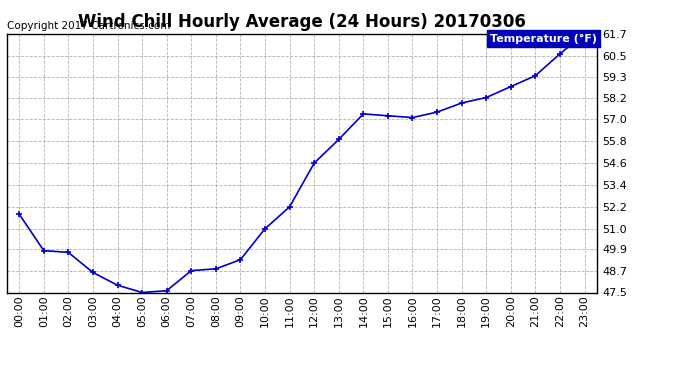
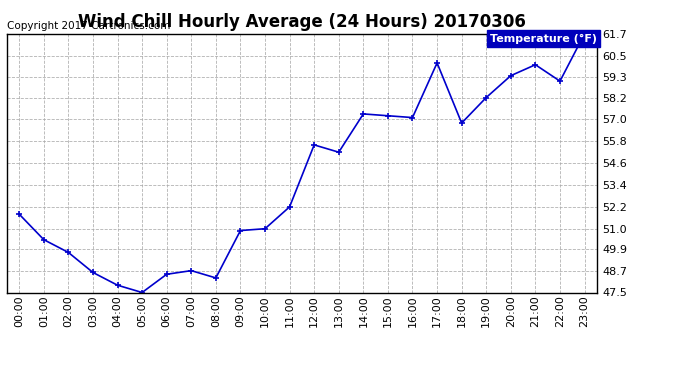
01:00: 49.8 -> 50.4
06:00: 47.6 -> 48.5
08:00: 48.8 -> 48.3
09:00: 49.3 -> 50.9
12:00: 54.6 -> 55.6
13:00: 55.9 -> 55.2
17:00: 57.4 -> 60.1
18:00: 57.9 -> 56.8
20:00: 58.8 -> 59.4
21:00: 59.4 -> 60.0
22:00: 60.6 -> 59.1
